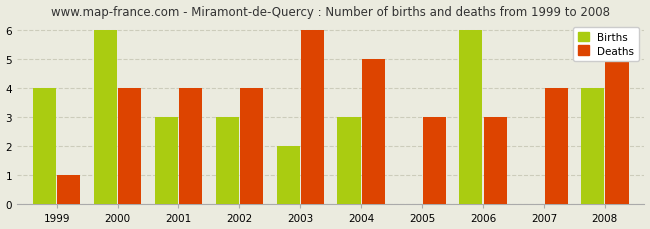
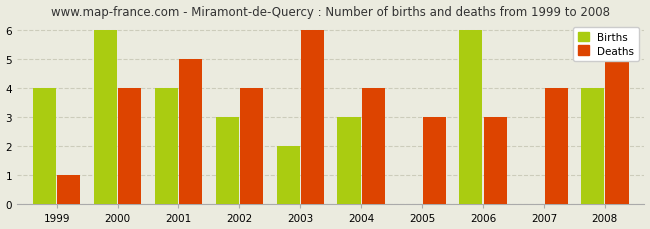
Births/2001: 3 -> 4
Deaths/2001: 4 -> 5
Deaths/2004: 5 -> 4
